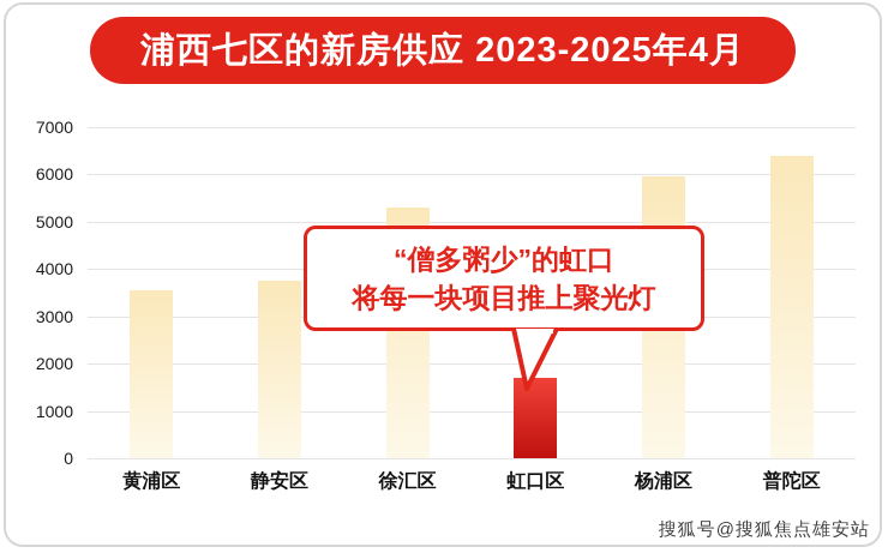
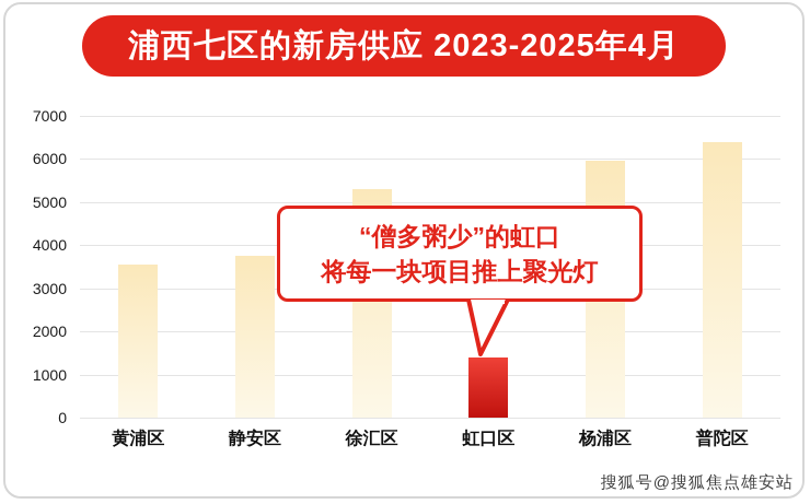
虹口区: 1700 -> 1400
